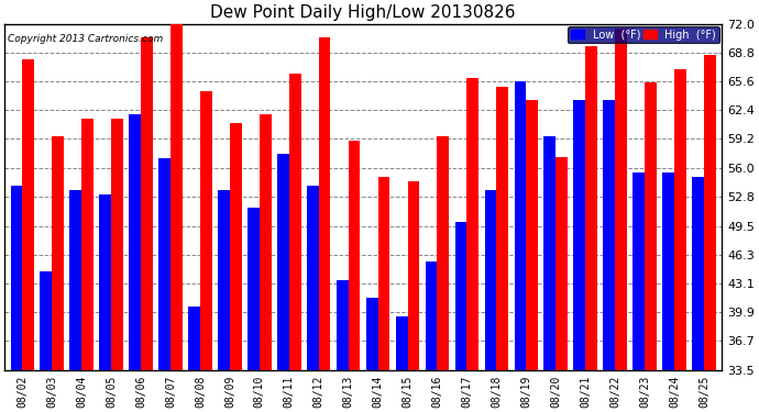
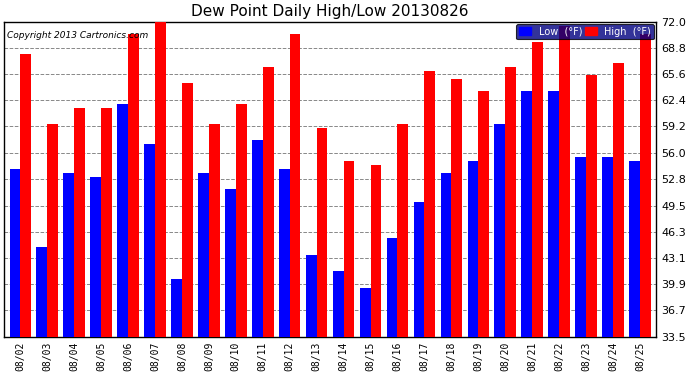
High (°F)/08/09: 61.0 -> 59.5
Low (°F)/08/19: 65.6 -> 55.0
High (°F)/08/20: 57.2 -> 66.5
High (°F)/08/25: 68.6 -> 70.5
